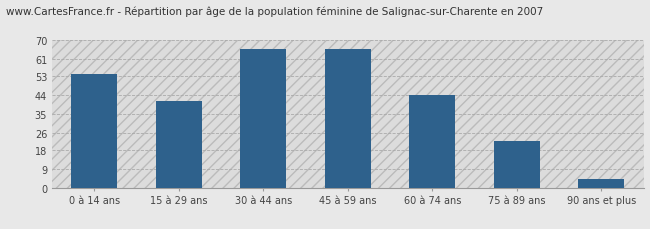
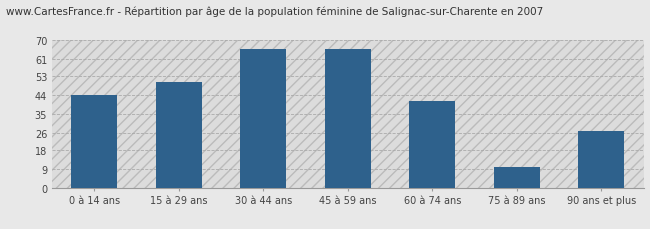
0 à 14 ans: 54 -> 44
15 à 29 ans: 41 -> 50
60 à 74 ans: 44 -> 41
75 à 89 ans: 22 -> 10
90 ans et plus: 4 -> 27
